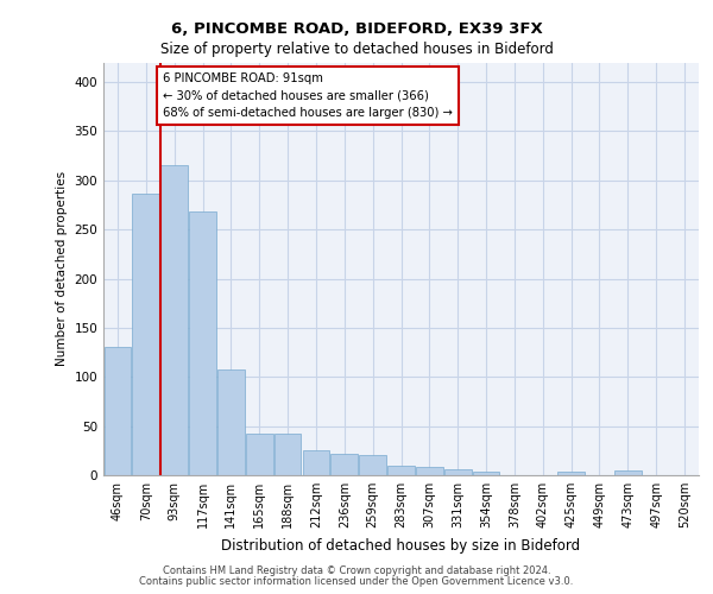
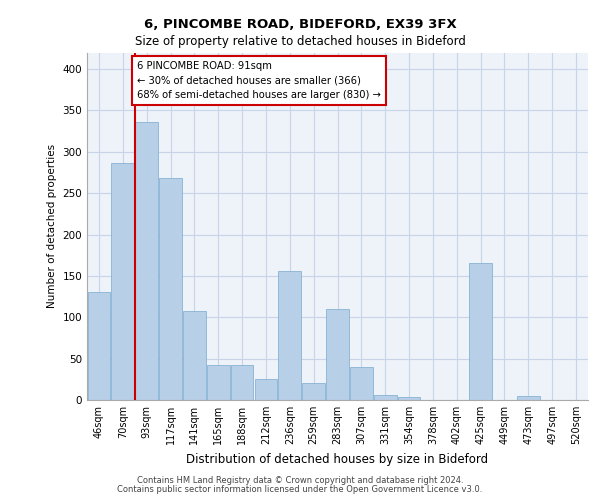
93sqm: 315 -> 336
236sqm: 22 -> 156
283sqm: 10 -> 110
307sqm: 8 -> 40
425sqm: 4 -> 166
